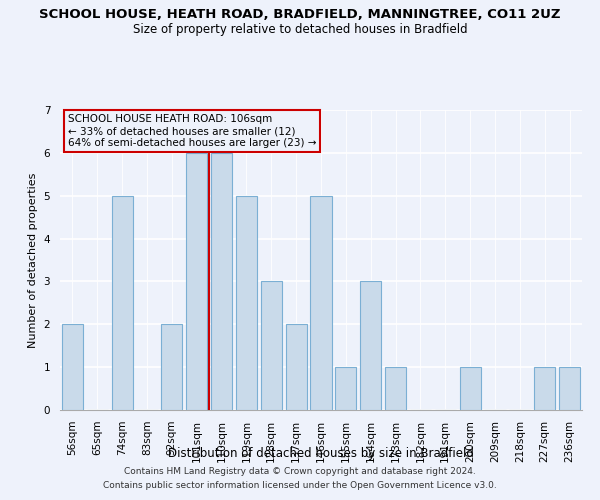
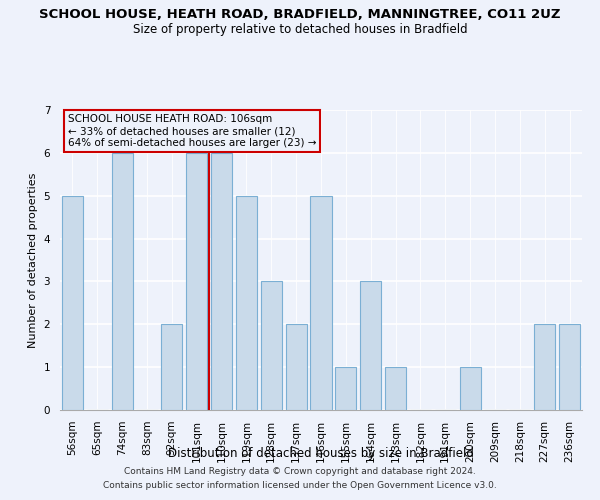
56sqm: 2 -> 5
74sqm: 5 -> 6
227sqm: 1 -> 2
236sqm: 1 -> 2
